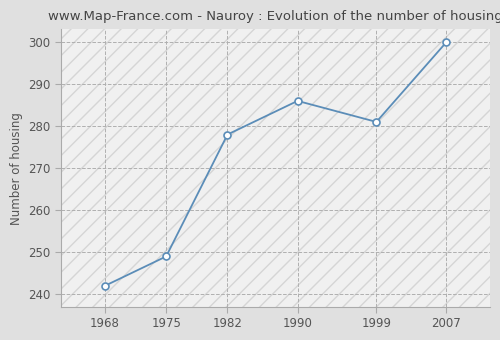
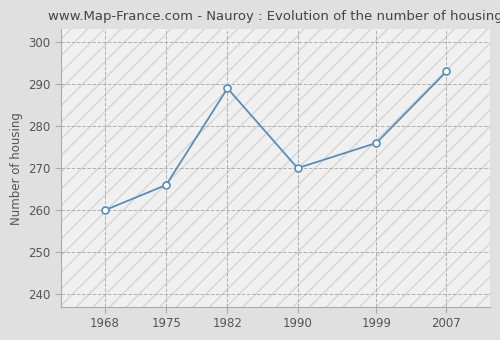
1968: 242 -> 260
1975: 249 -> 266
1982: 278 -> 289
1990: 286 -> 270
1999: 281 -> 276
2007: 300 -> 293
